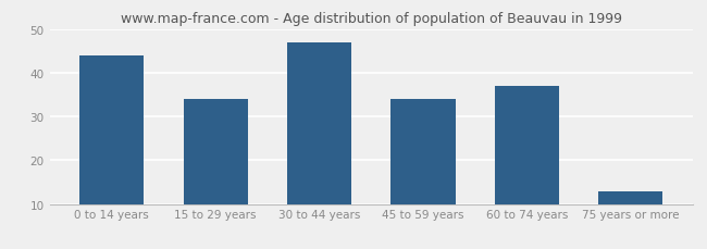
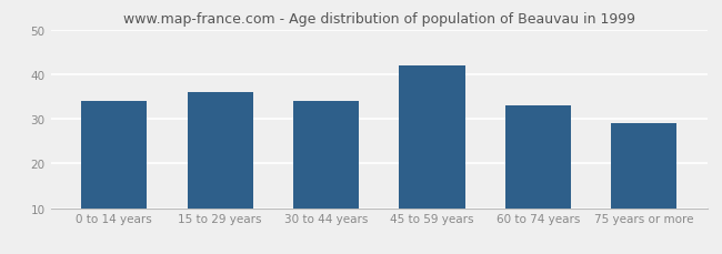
0 to 14 years: 44 -> 34
15 to 29 years: 34 -> 36
30 to 44 years: 47 -> 34
45 to 59 years: 34 -> 42
60 to 74 years: 37 -> 33
75 years or more: 13 -> 29
